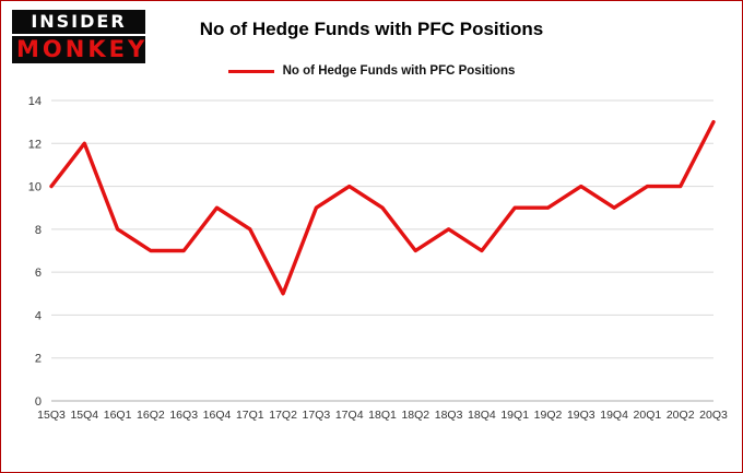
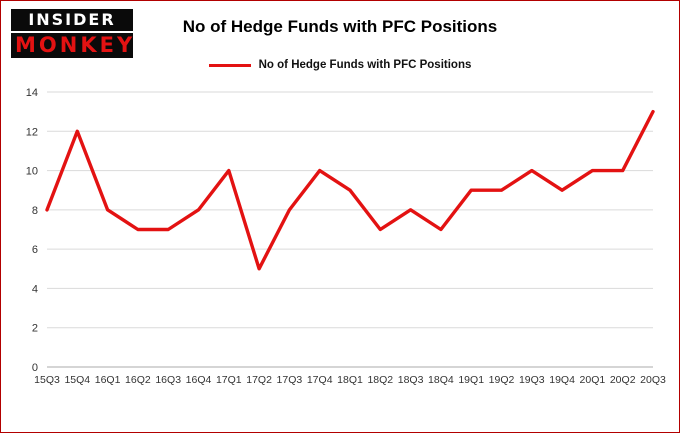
15Q3: 10 -> 8
16Q4: 9 -> 8
17Q1: 8 -> 10
17Q3: 9 -> 8
